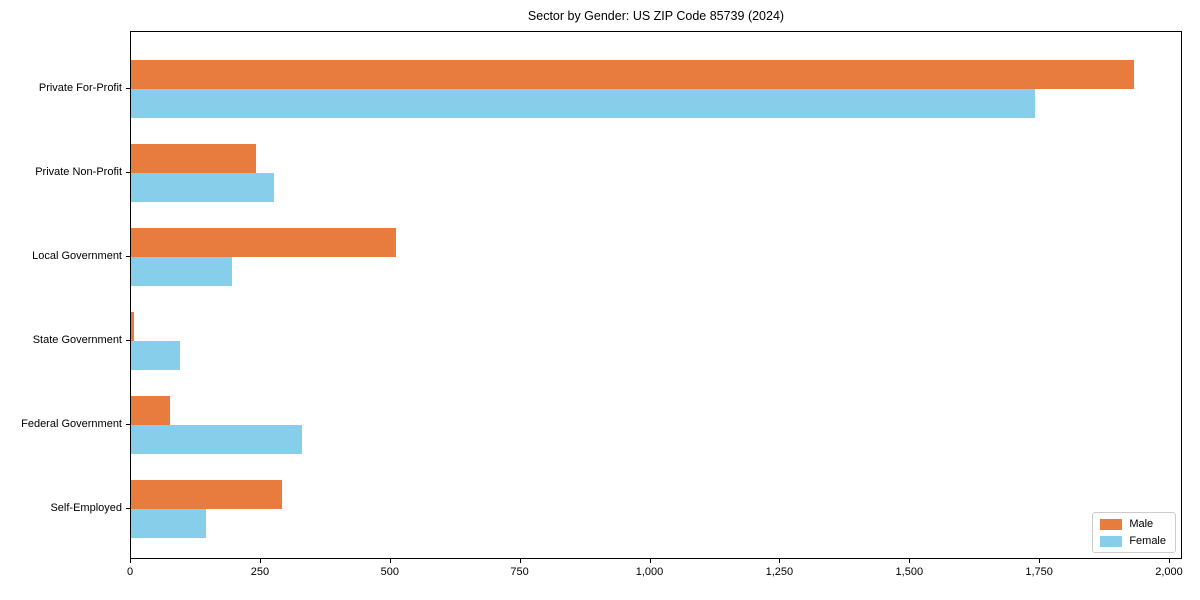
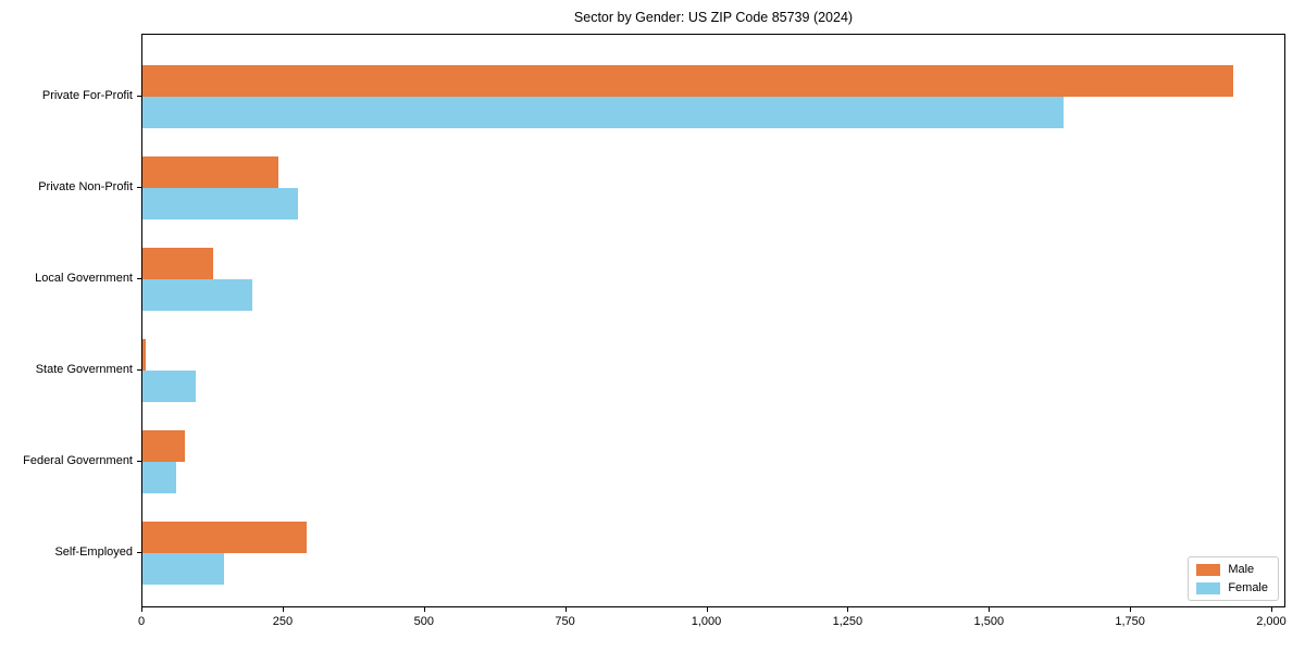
Female/Private For-Profit: 1740 -> 1630
Male/Local Government: 510 -> 120
Female/Federal Government: 330 -> 60
